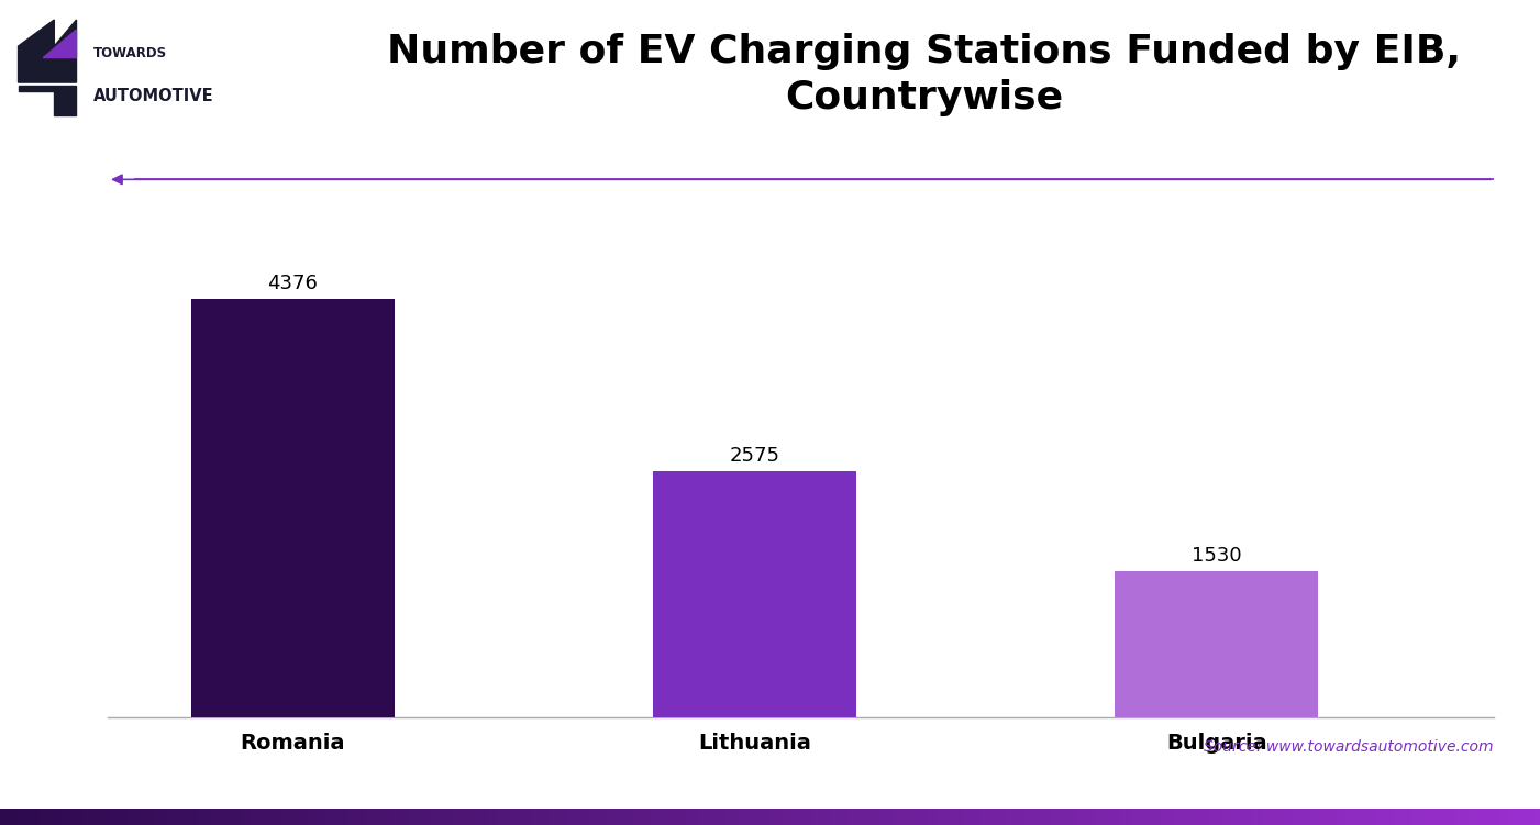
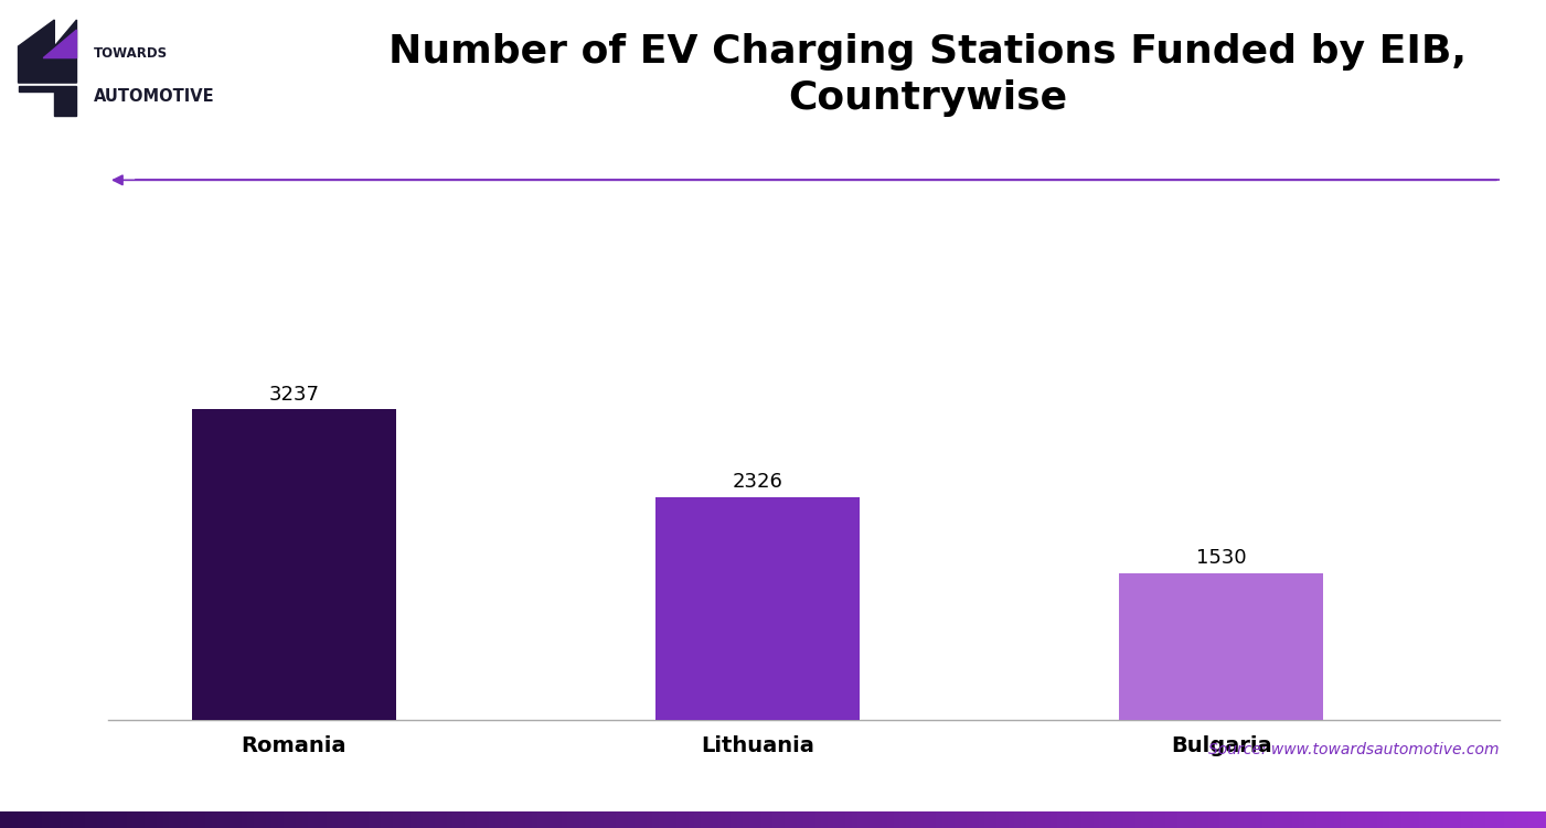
Romania: 4376 -> 3237
Lithuania: 2575 -> 2326
